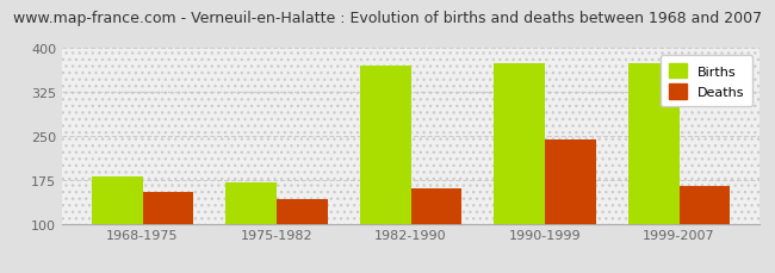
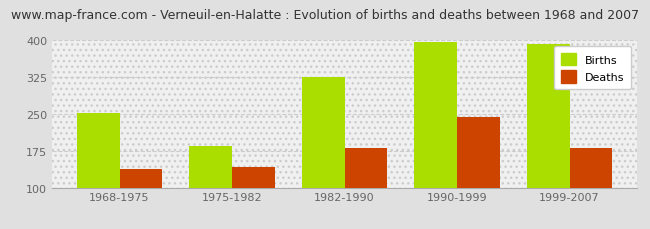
Births/1968-1975: 180 -> 252
Deaths/1968-1975: 155 -> 138
Births/1975-1982: 170 -> 185
Births/1982-1990: 370 -> 326
Deaths/1982-1990: 160 -> 181
Births/1990-1999: 375 -> 396
Births/1999-2007: 375 -> 393
Deaths/1999-2007: 165 -> 181
